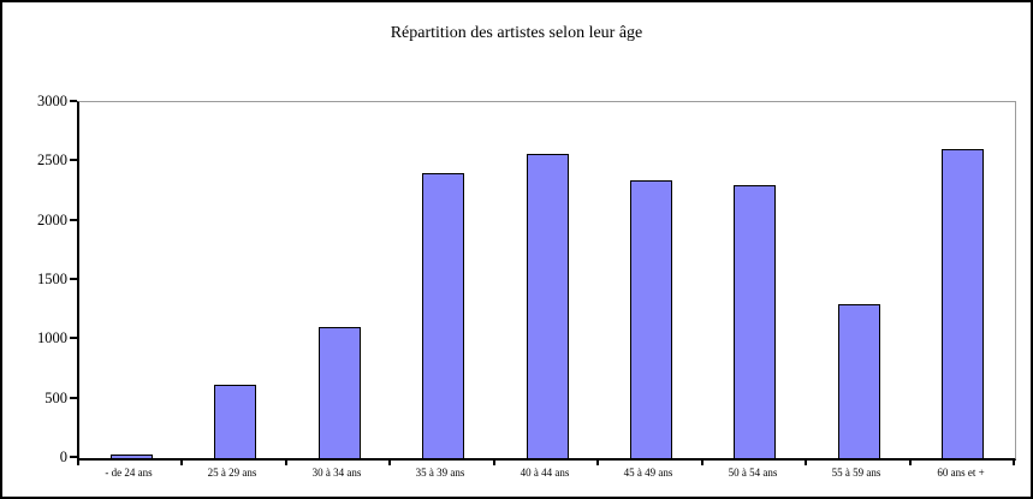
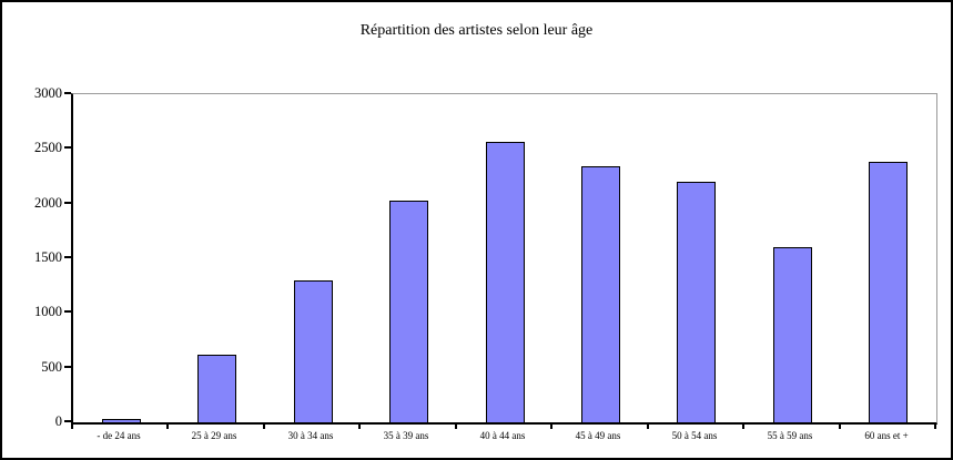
30 à 34 ans: 1100 -> 1300
35 à 39 ans: 2400 -> 2000
50 à 54 ans: 2300 -> 2200
55 à 59 ans: 1300 -> 1600
60 ans et +: 2600 -> 2400
